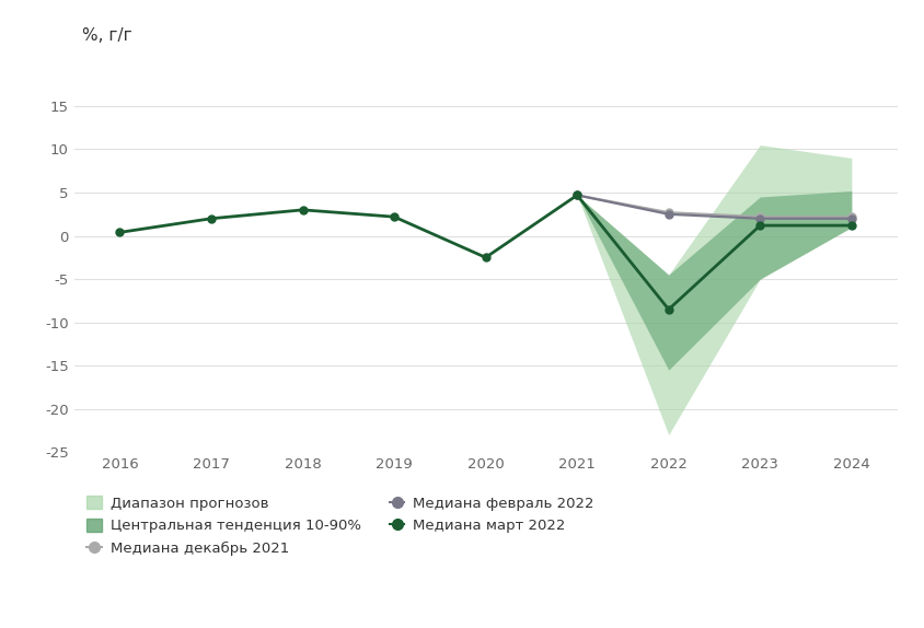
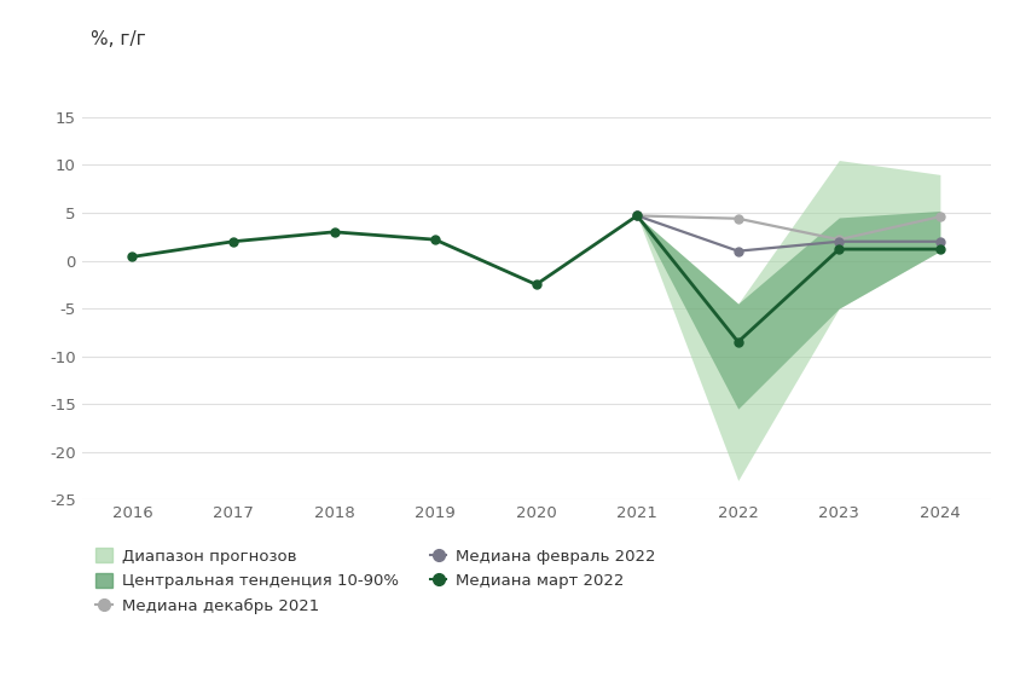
Медиана декабрь 2021/2022: 2.7 -> 4.4
Медиана февраль 2022/2022: 2.5 -> 1.0
Медиана декабрь 2021/2024: 2.2 -> 4.6
